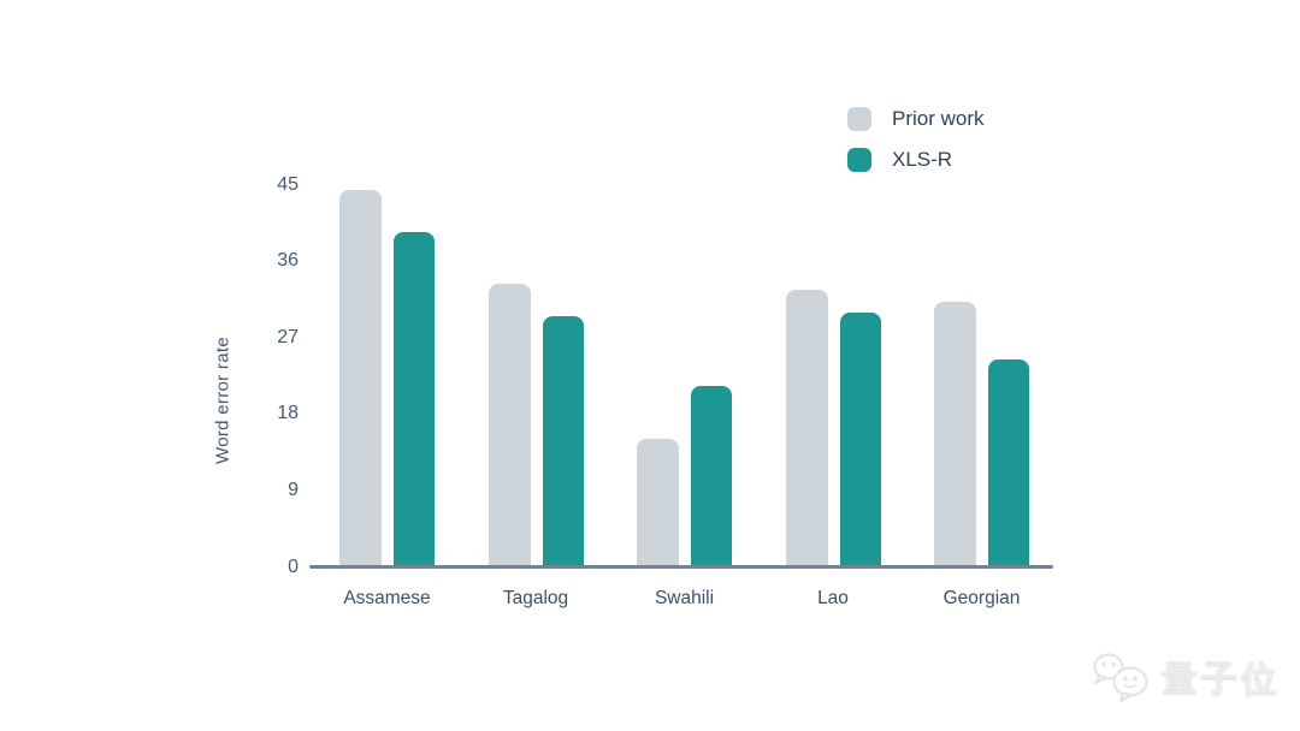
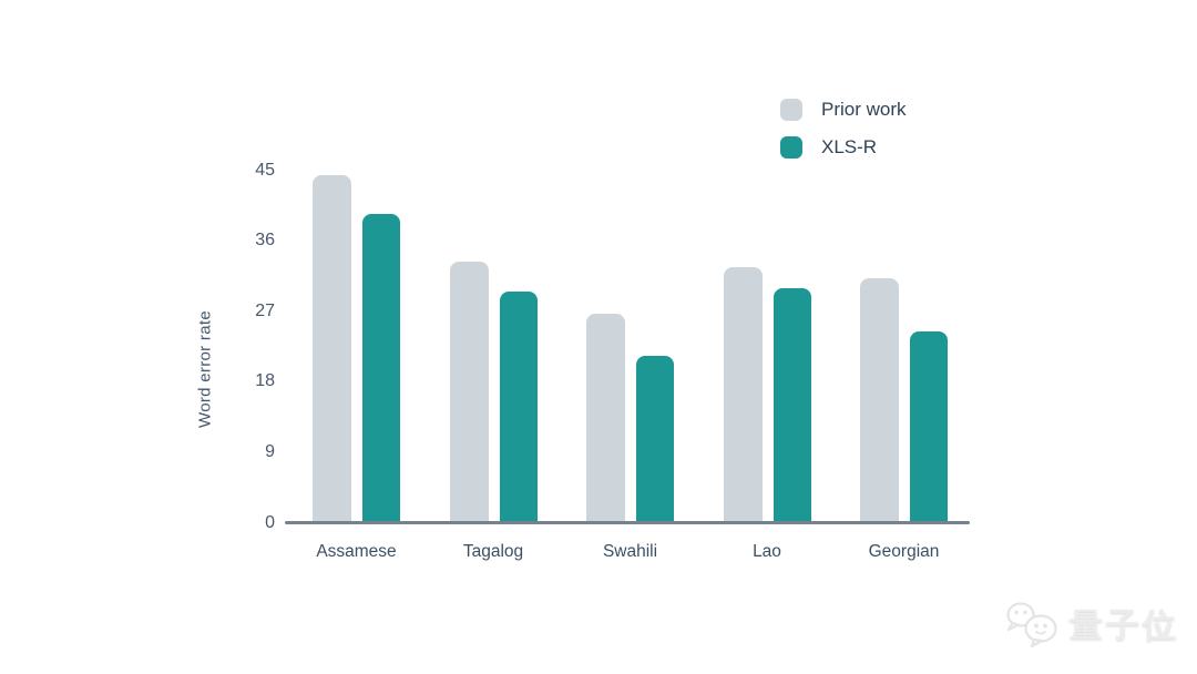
Prior work/Swahili: 15 -> 27
